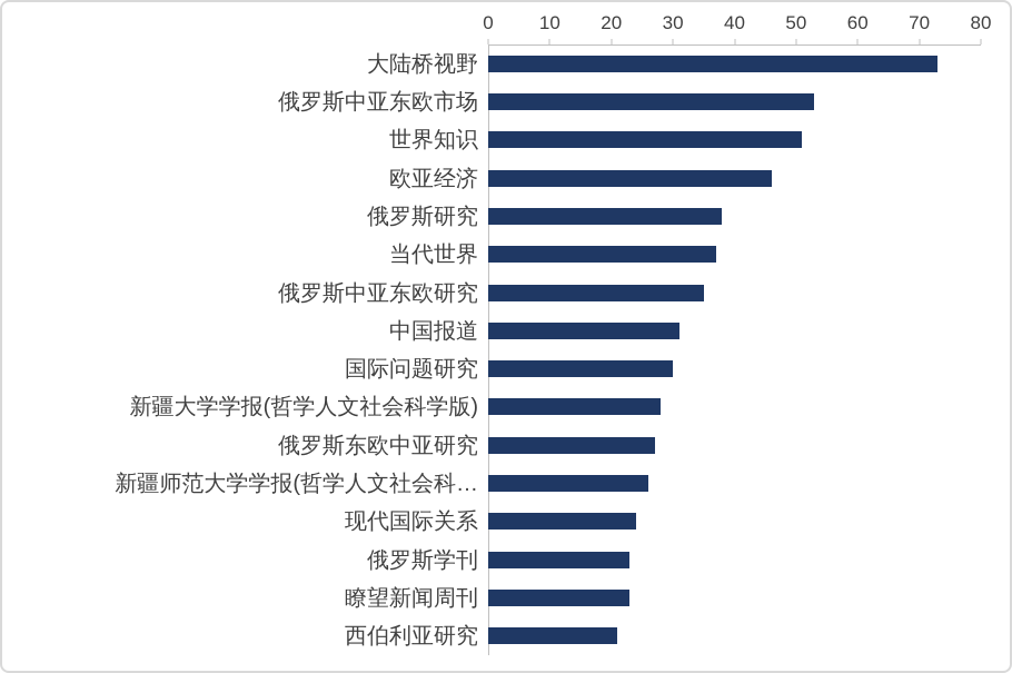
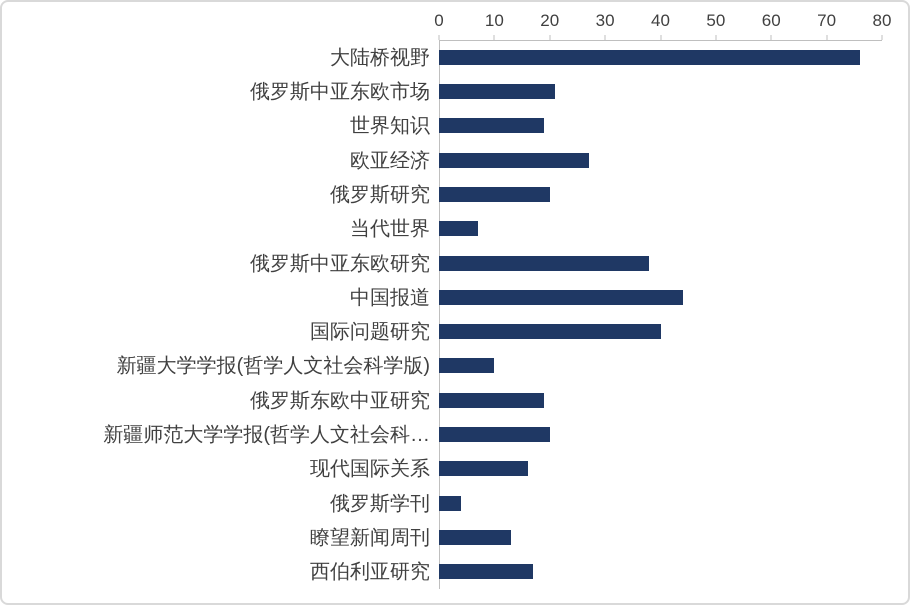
大陆桥视野: 73 -> 76
俄罗斯中亚东欧市场: 53 -> 21
世界知识: 51 -> 19
欧亚经济: 46 -> 27
俄罗斯研究: 38 -> 20
当代世界: 37 -> 7
俄罗斯中亚东欧研究: 35 -> 38
中国报道: 31 -> 44
国际问题研究: 30 -> 40
新疆大学学报(哲学人文社会科学版): 28 -> 10
俄罗斯东欧中亚研究: 27 -> 19
新疆师范大学学报(哲学人文社会科…: 26 -> 20
现代国际关系: 24 -> 16
俄罗斯学刊: 23 -> 4
瞭望新闻周刊: 23 -> 13
西伯利亚研究: 21 -> 17
